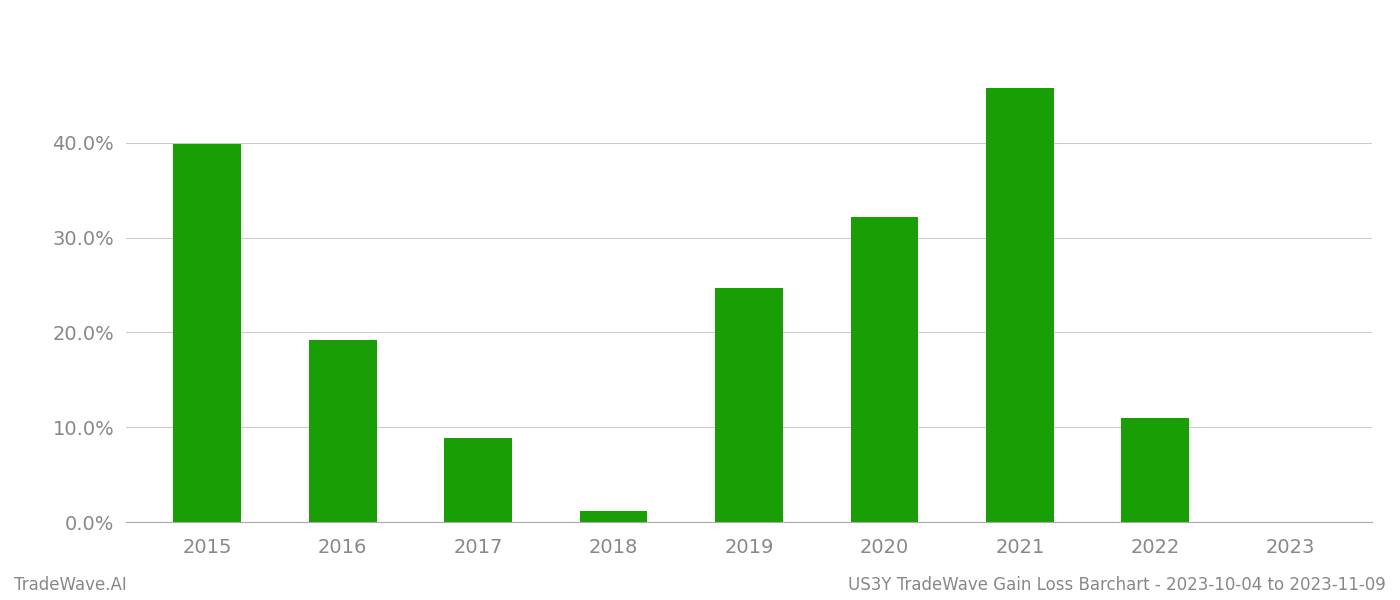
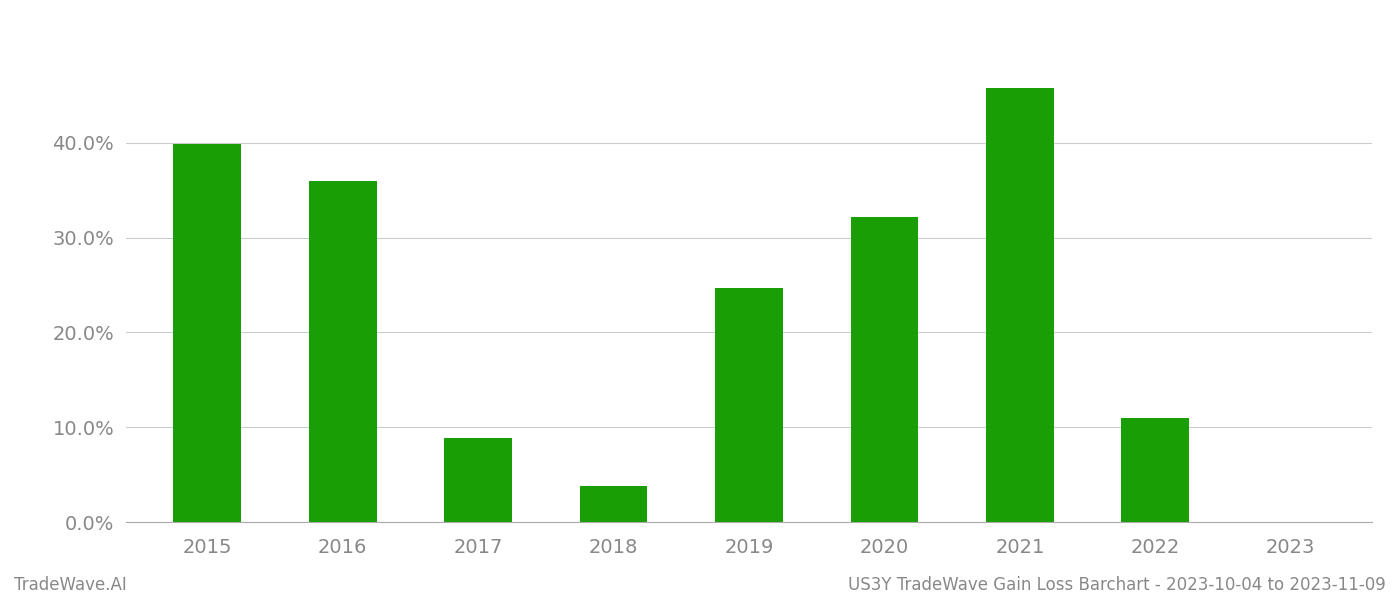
2016: 19.2% -> 36.0%
2018: 1.2% -> 3.8%
